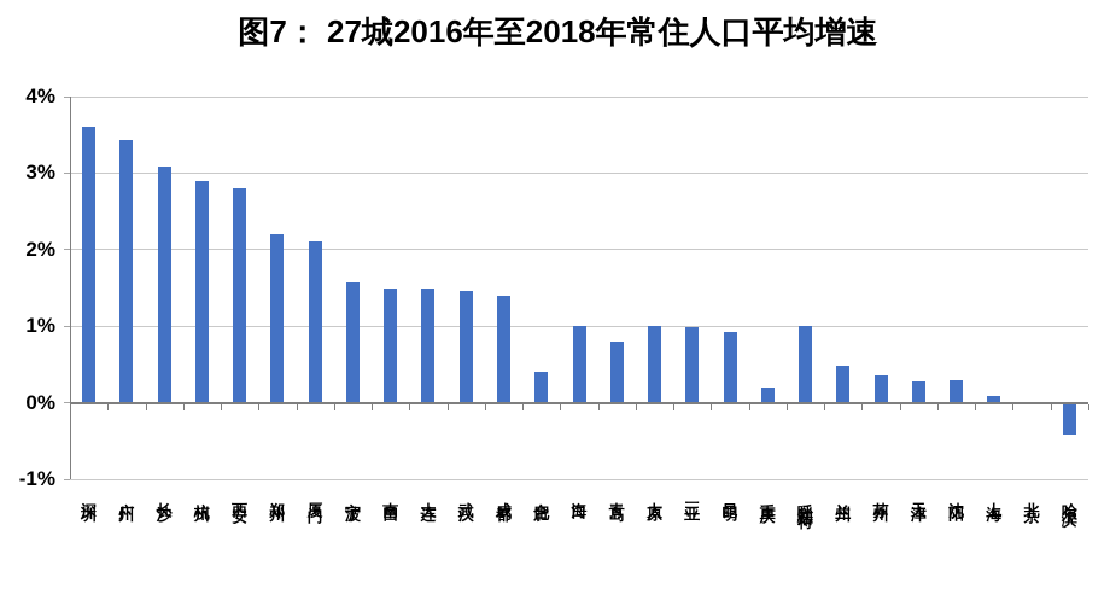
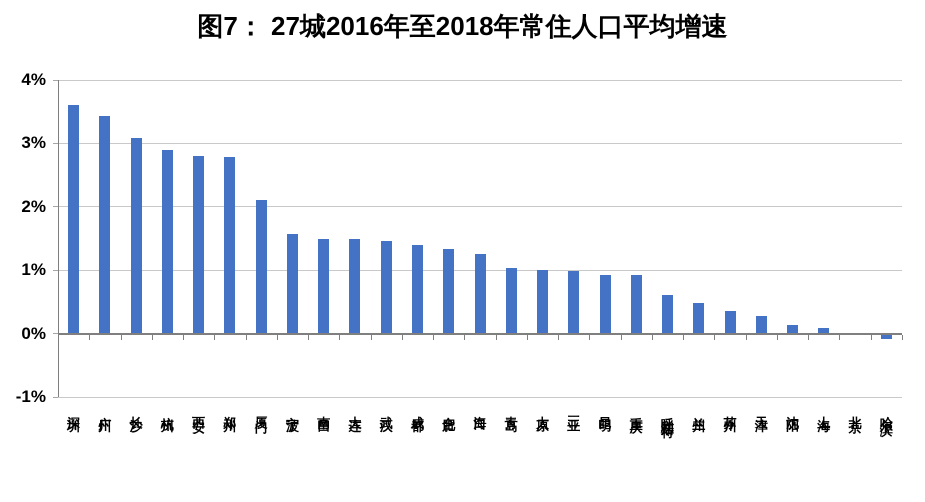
郑州: 2.2% -> 2.8%
合肥: 0.4% -> 1.3%
海口: 1.0% -> 1.2%
青岛: 0.8% -> 1.0%
重庆: 0.2% -> 0.9%
呼和浩特: 1.0% -> 0.6%
沈阳: 0.3% -> 0.1%
哈尔滨: -0.4% -> -0.1%
